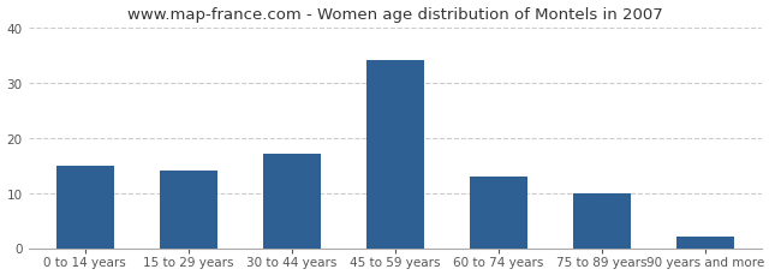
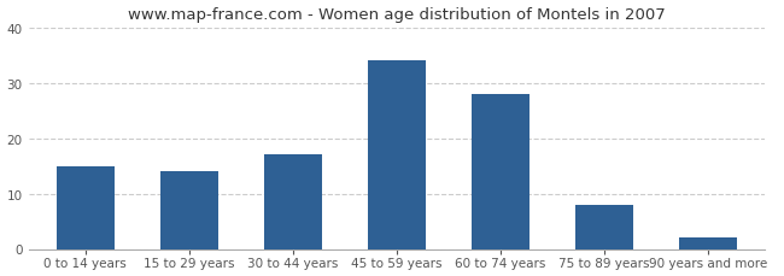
60 to 74 years: 13 -> 28
75 to 89 years: 10 -> 8
